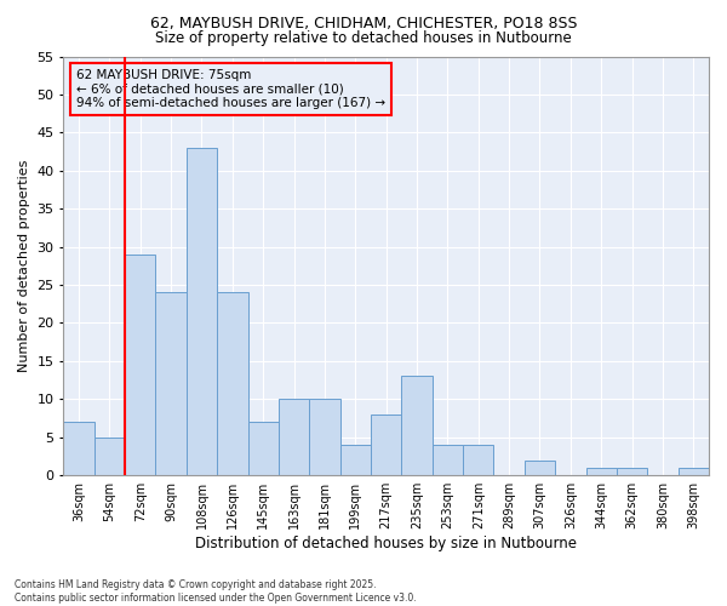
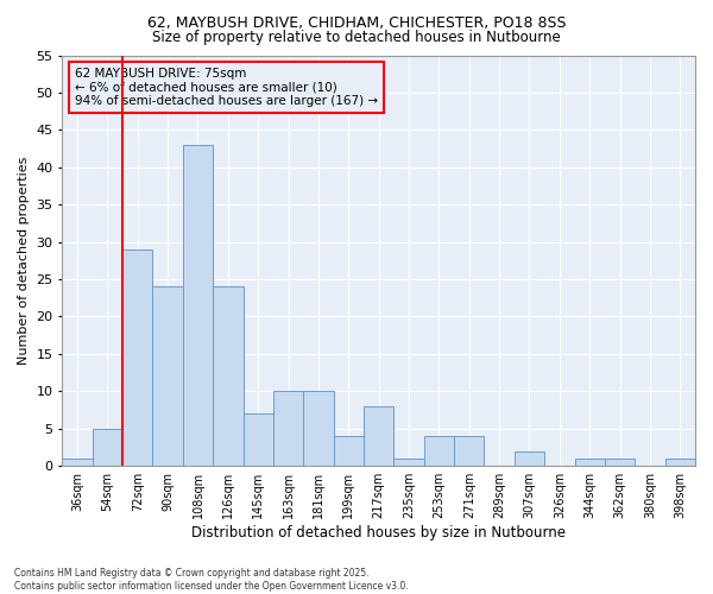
36sqm: 7 -> 1
235sqm: 13 -> 1
